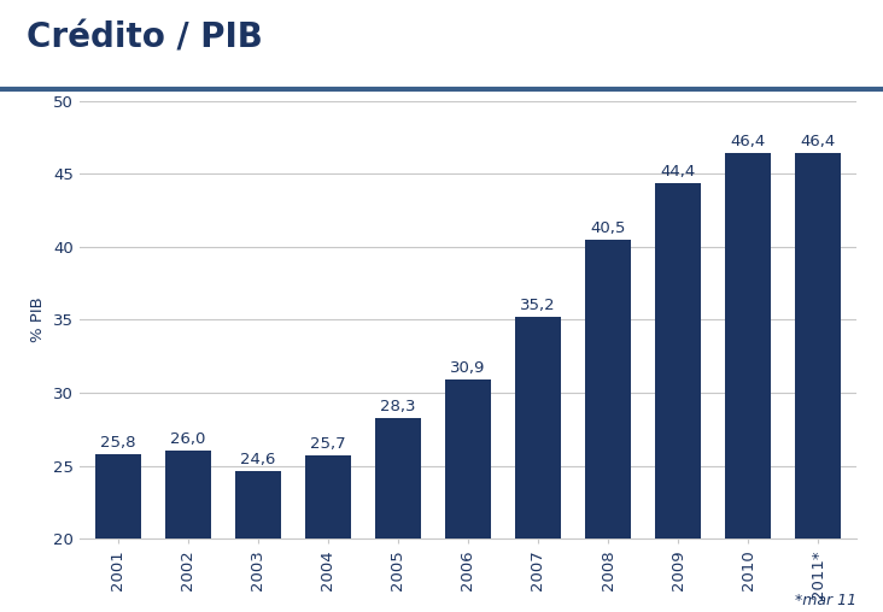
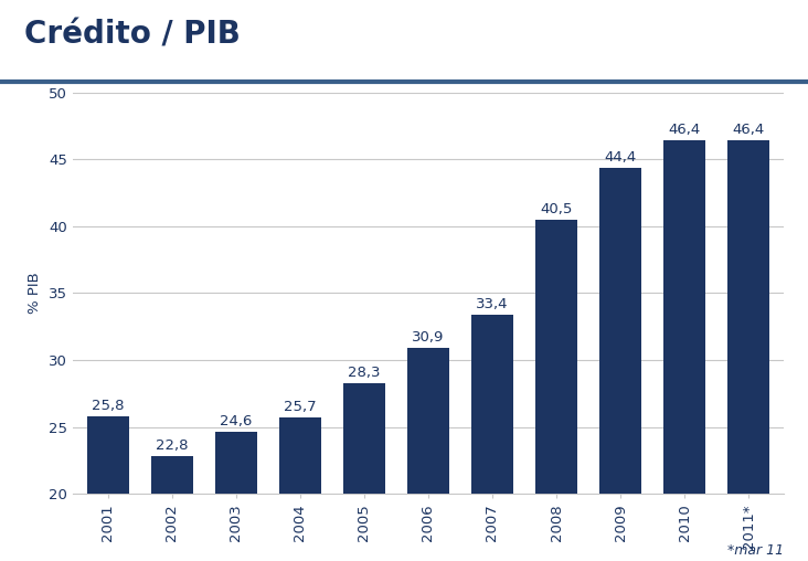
2002: 26,0 -> 22,8
2007: 35,2 -> 33,4
